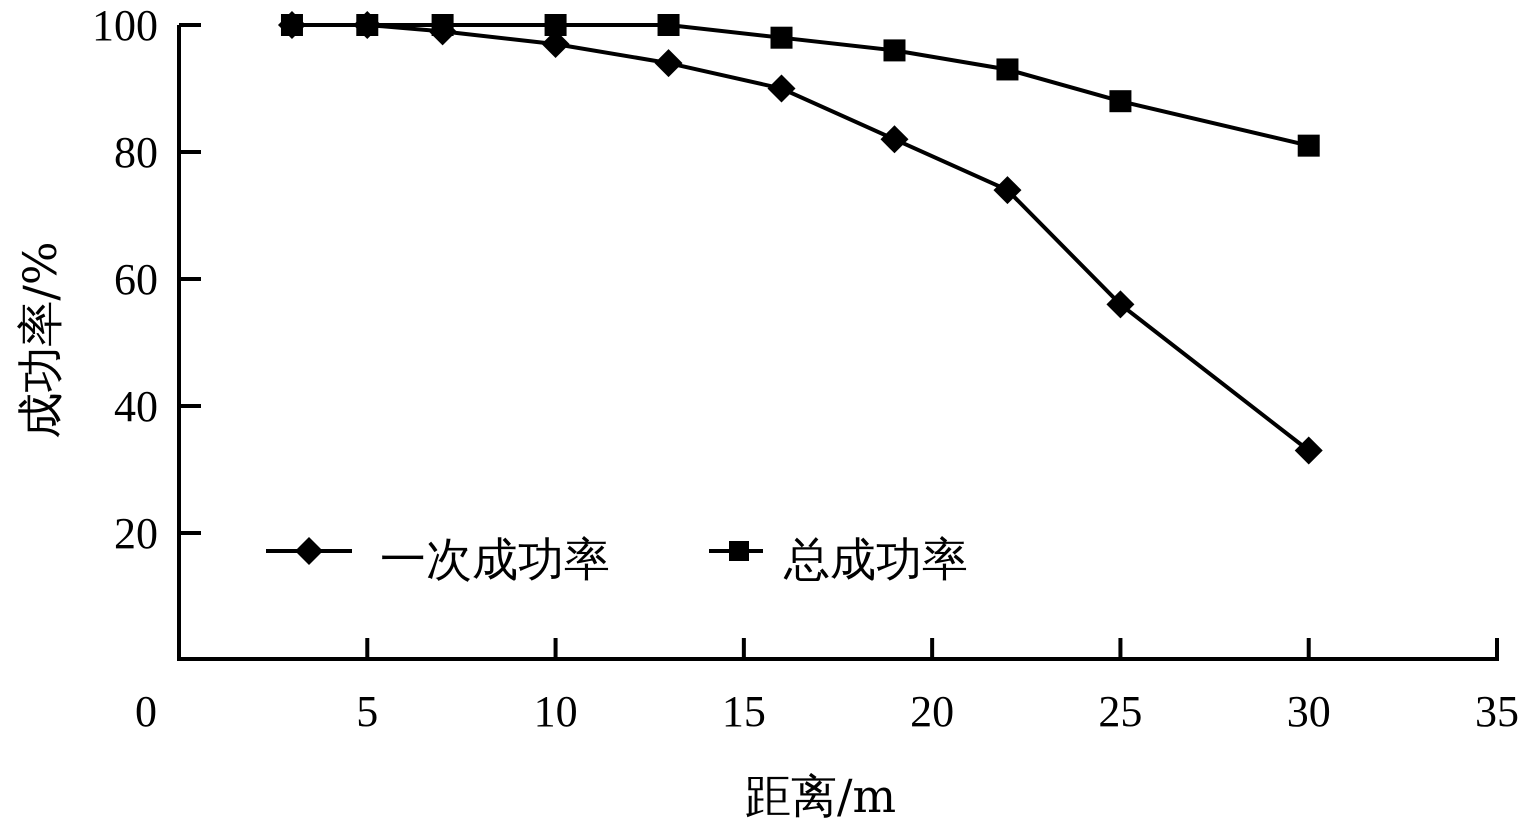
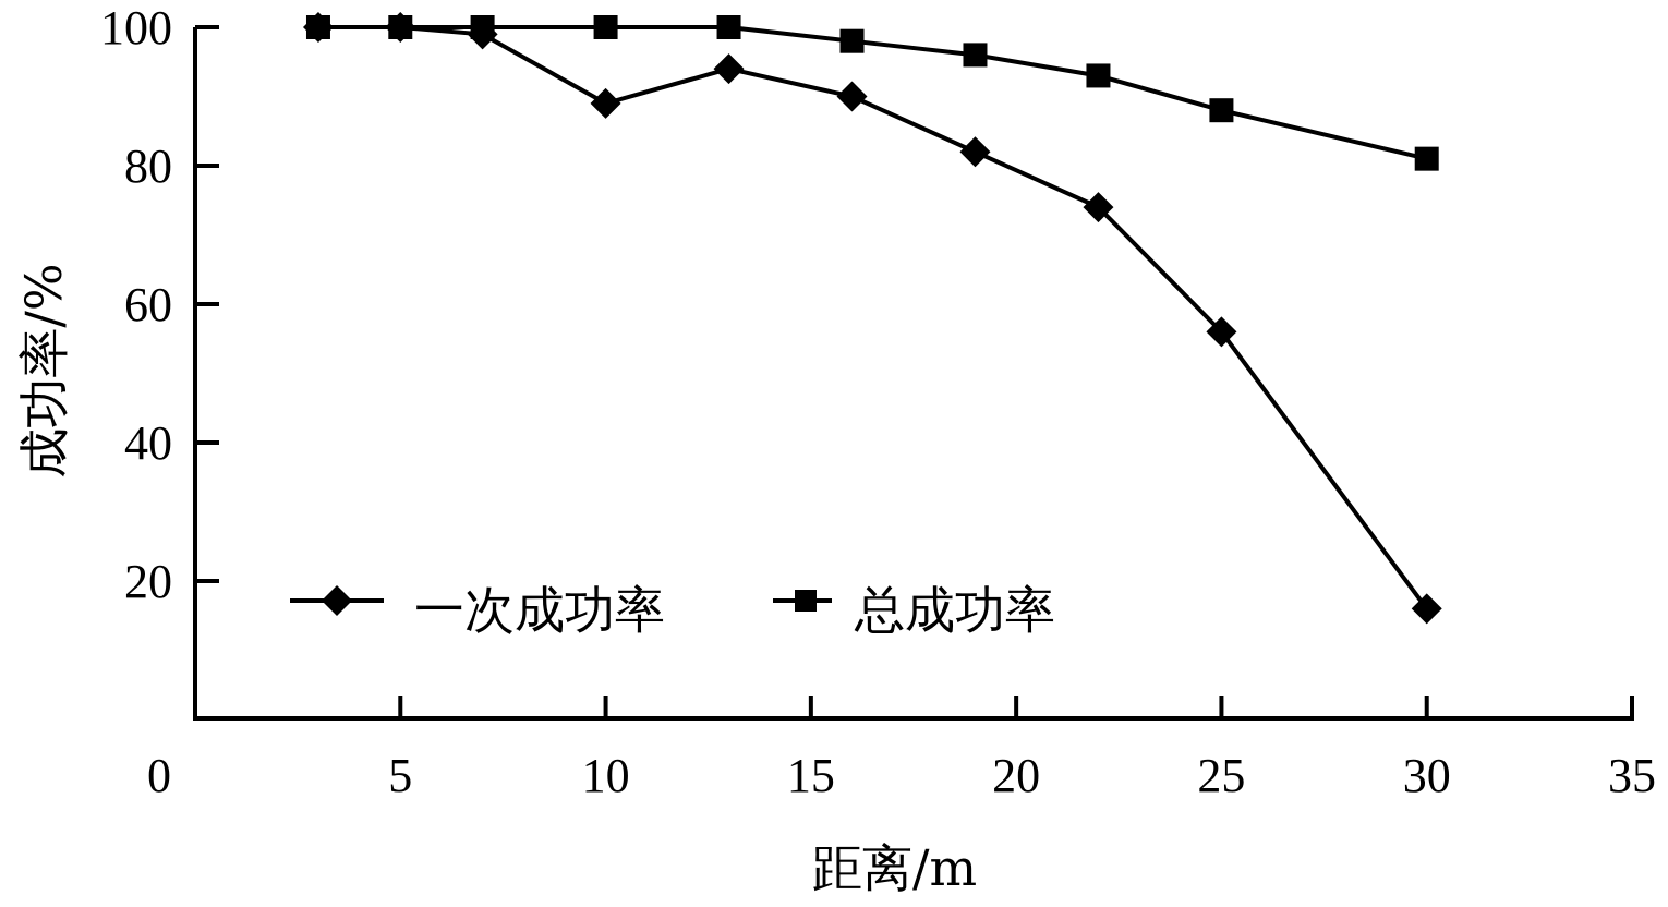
一次成功率/10: 97 -> 89
一次成功率/30: 33 -> 16
